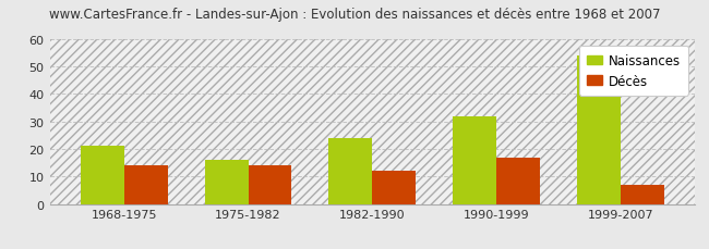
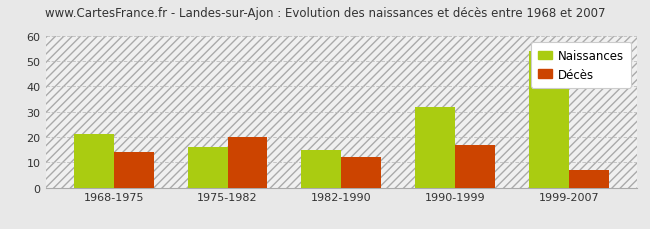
Décès/1975-1982: 14 -> 20
Naissances/1982-1990: 24 -> 15
